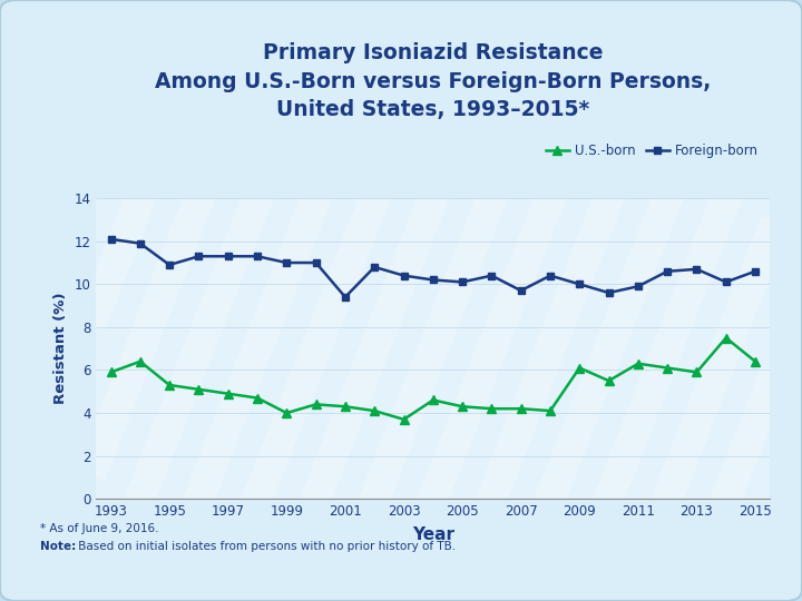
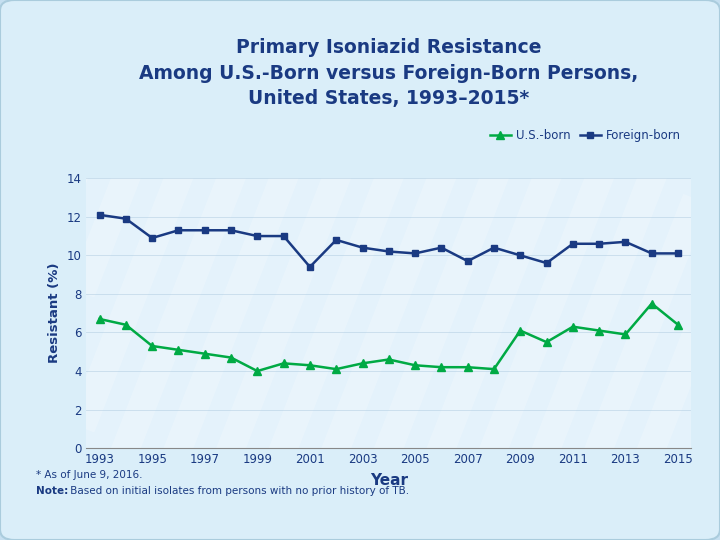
U.S.-born/1993: 5.9 -> 6.7
U.S.-born/2003: 3.7 -> 4.4
Foreign-born/2011: 9.9 -> 10.6
Foreign-born/2015: 10.6 -> 10.1
